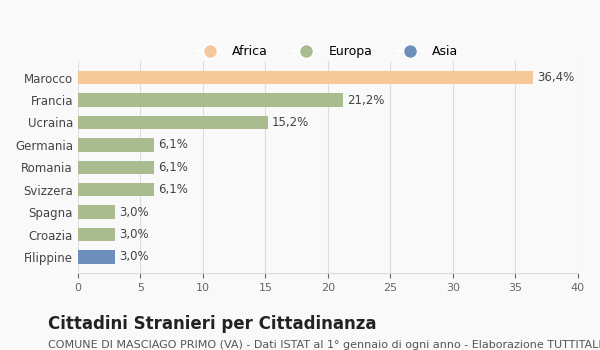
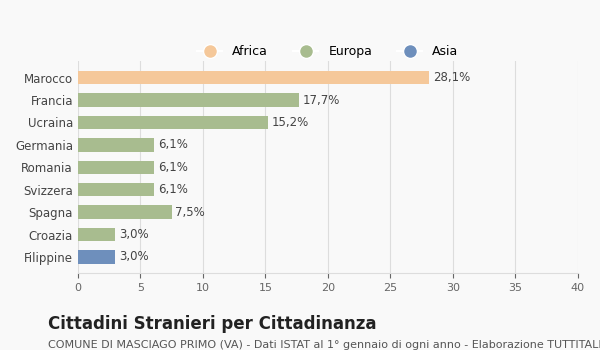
Marocco: 36,4% -> 28,1%
Francia: 21,2% -> 17,7%
Spagna: 3,0% -> 7,5%
